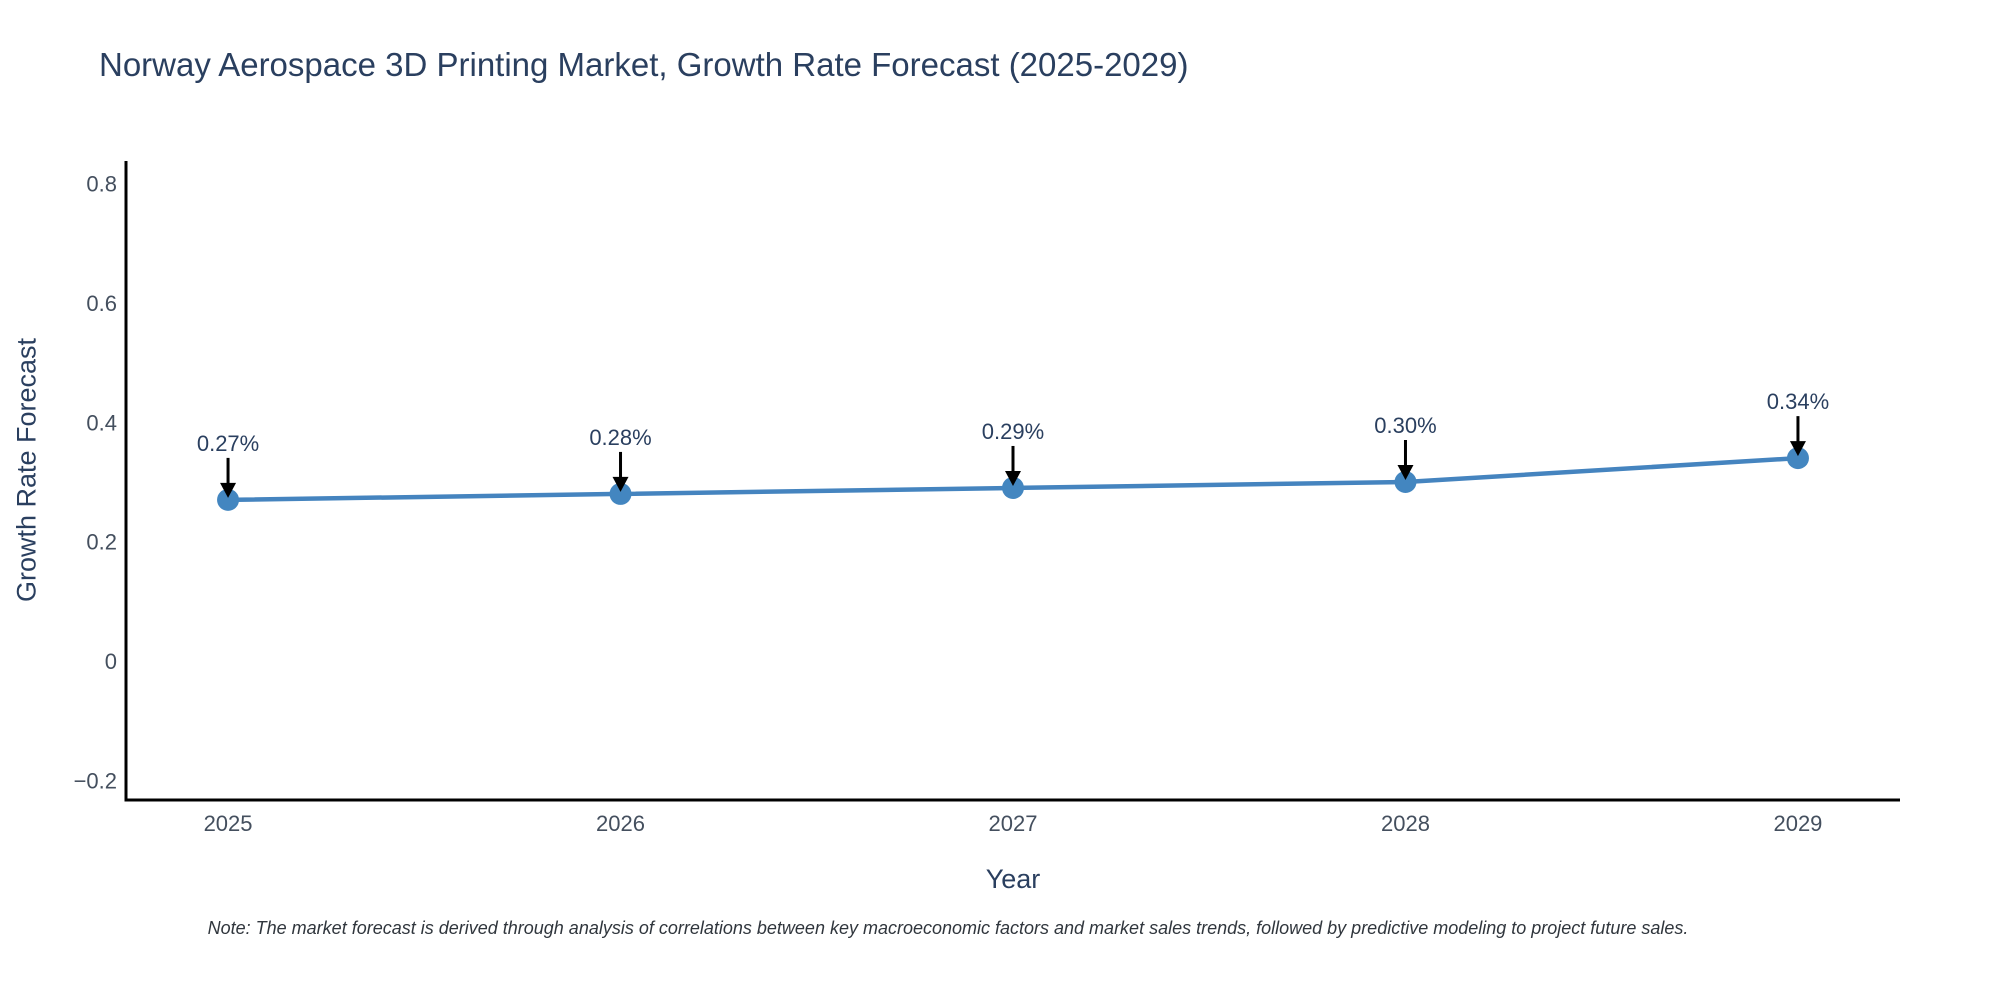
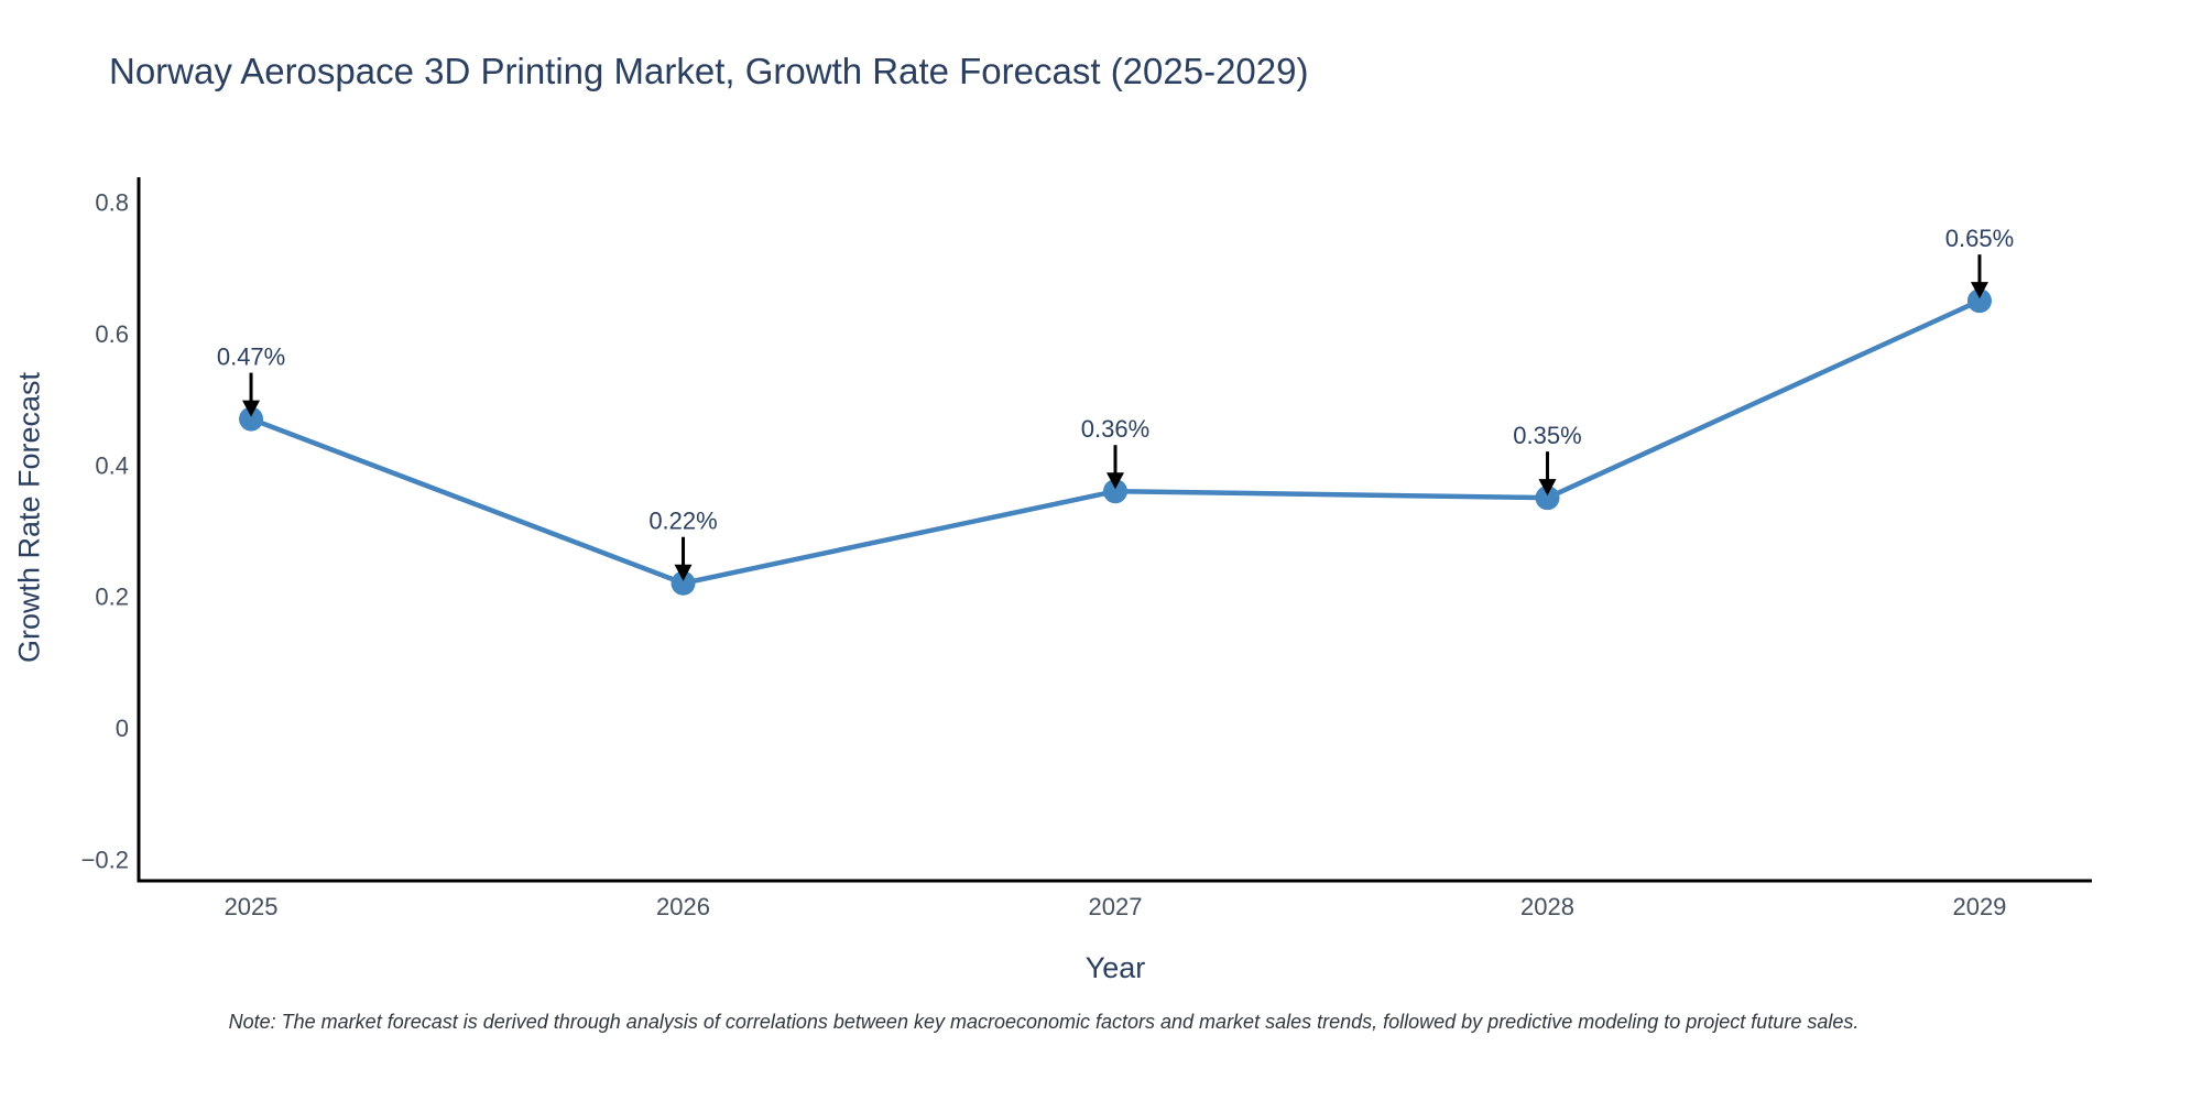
2025: 0.27% -> 0.47%
2026: 0.28% -> 0.22%
2027: 0.29% -> 0.36%
2028: 0.30% -> 0.35%
2029: 0.34% -> 0.65%
